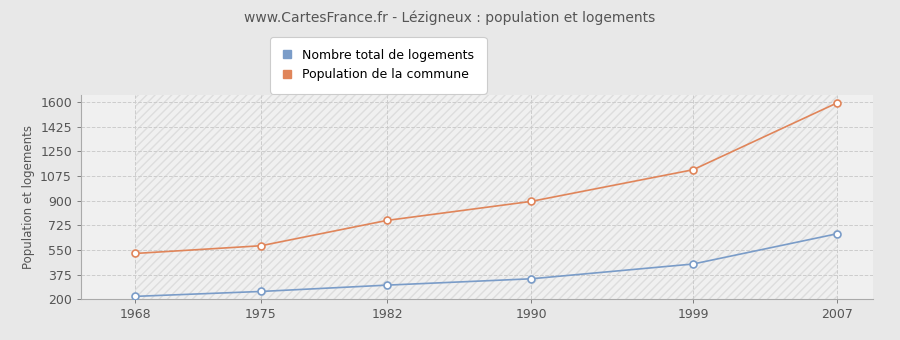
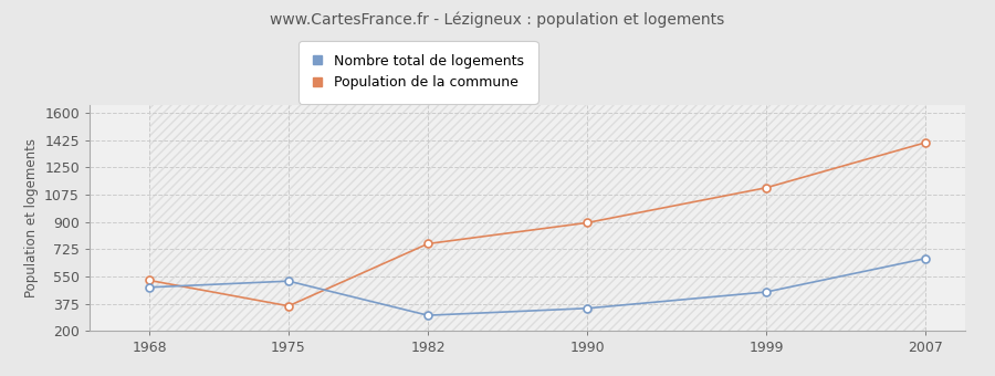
Nombre total de logements/1968: 220 -> 480
Nombre total de logements/1975: 260 -> 520
Population de la commune/1975: 580 -> 360
Population de la commune/2007: 1600 -> 1410
